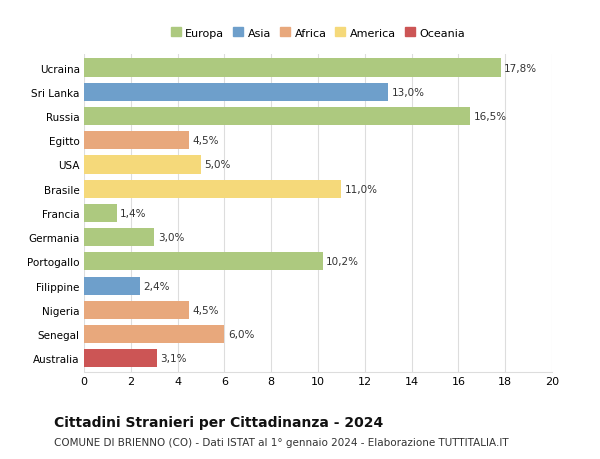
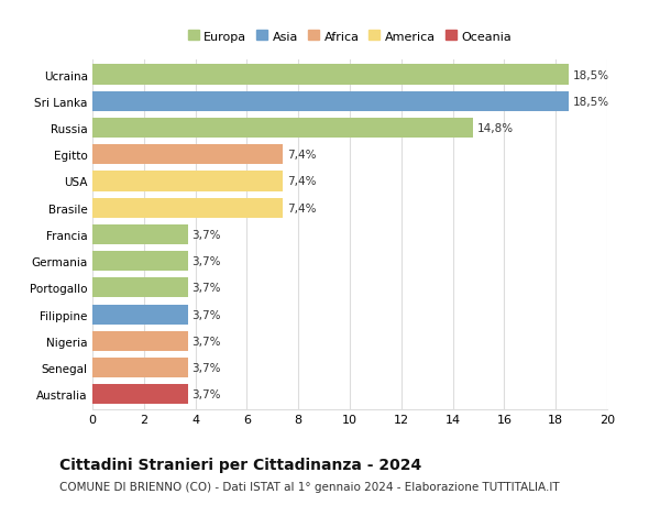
Ucraina: 17,8% -> 18,5%
Sri Lanka: 13,0% -> 18,5%
Russia: 16,5% -> 14,8%
Egitto: 4,5% -> 7,4%
USA: 5,0% -> 7,4%
Brasile: 11,0% -> 7,4%
Francia: 1,4% -> 3,7%
Germania: 3,0% -> 3,7%
Portogallo: 10,2% -> 3,7%
Filippine: 2,4% -> 3,7%
Nigeria: 4,5% -> 3,7%
Senegal: 6,0% -> 3,7%
Australia: 3,1% -> 3,7%
